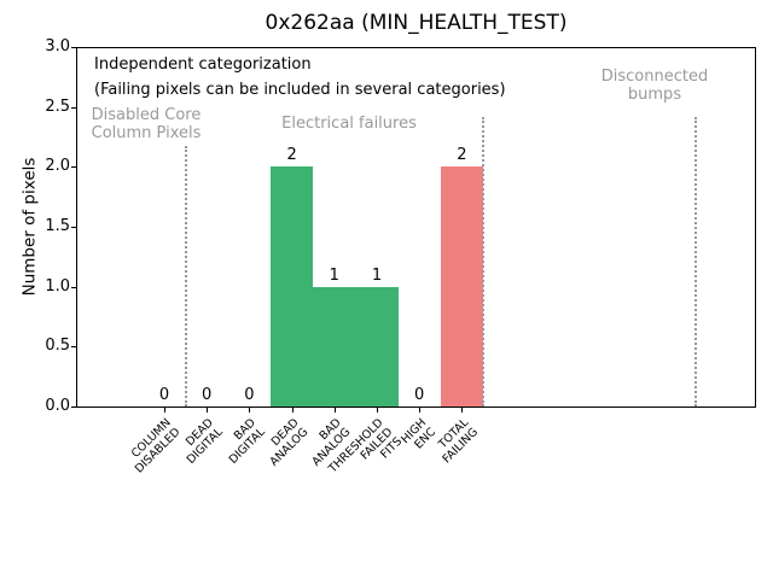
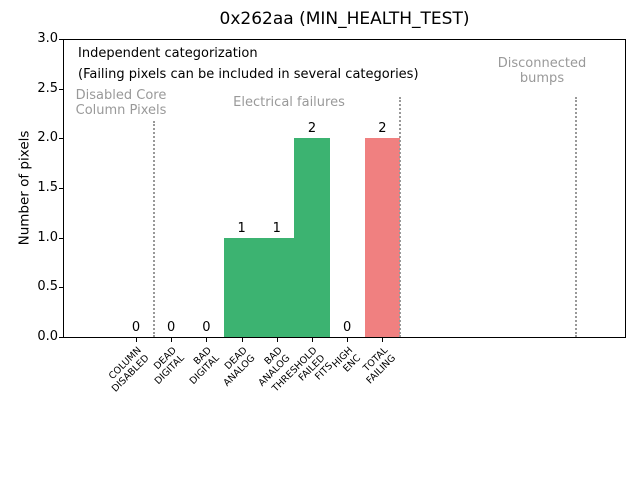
DEAD ANALOG: 2 -> 1
THRESHOLD FAILED FITS: 1 -> 2
